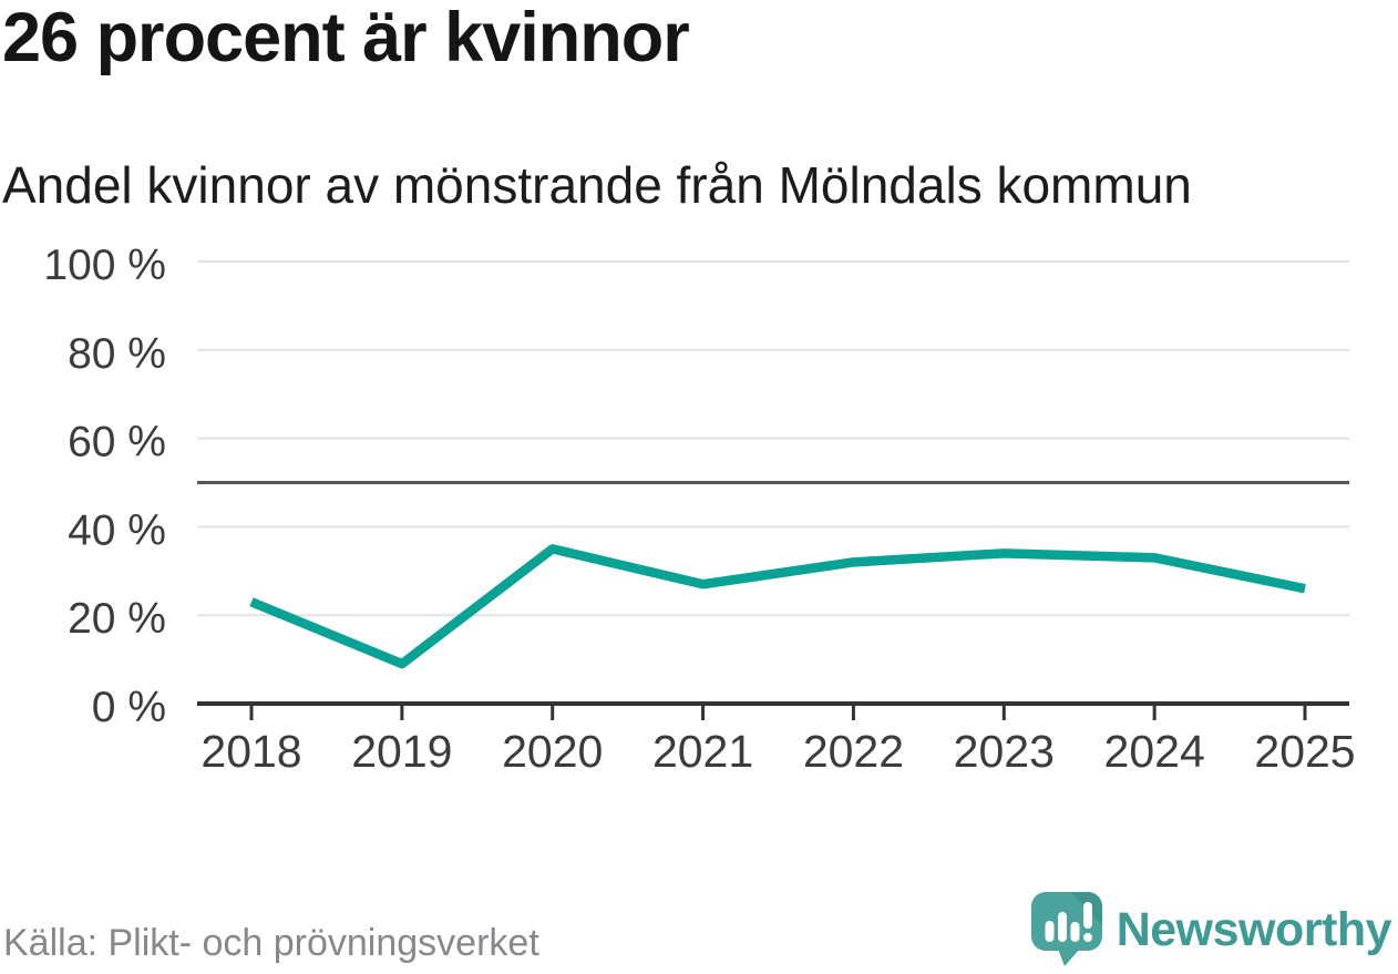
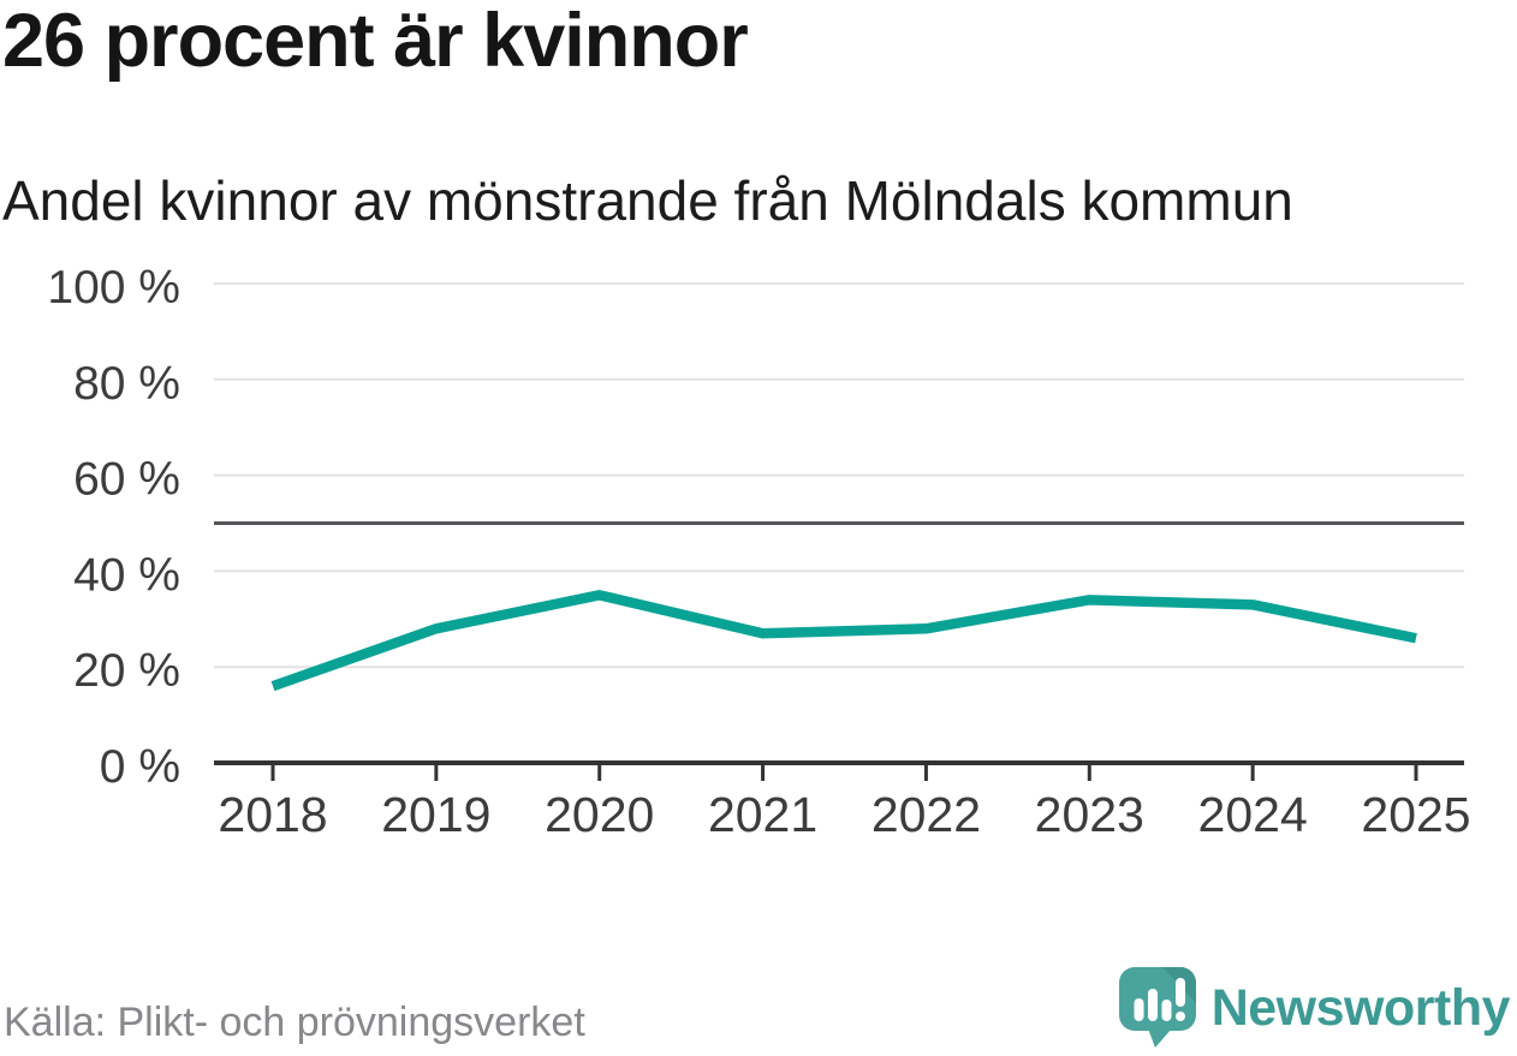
2018: 23% -> 16%
2019: 9% -> 28%
2022: 32% -> 28%
